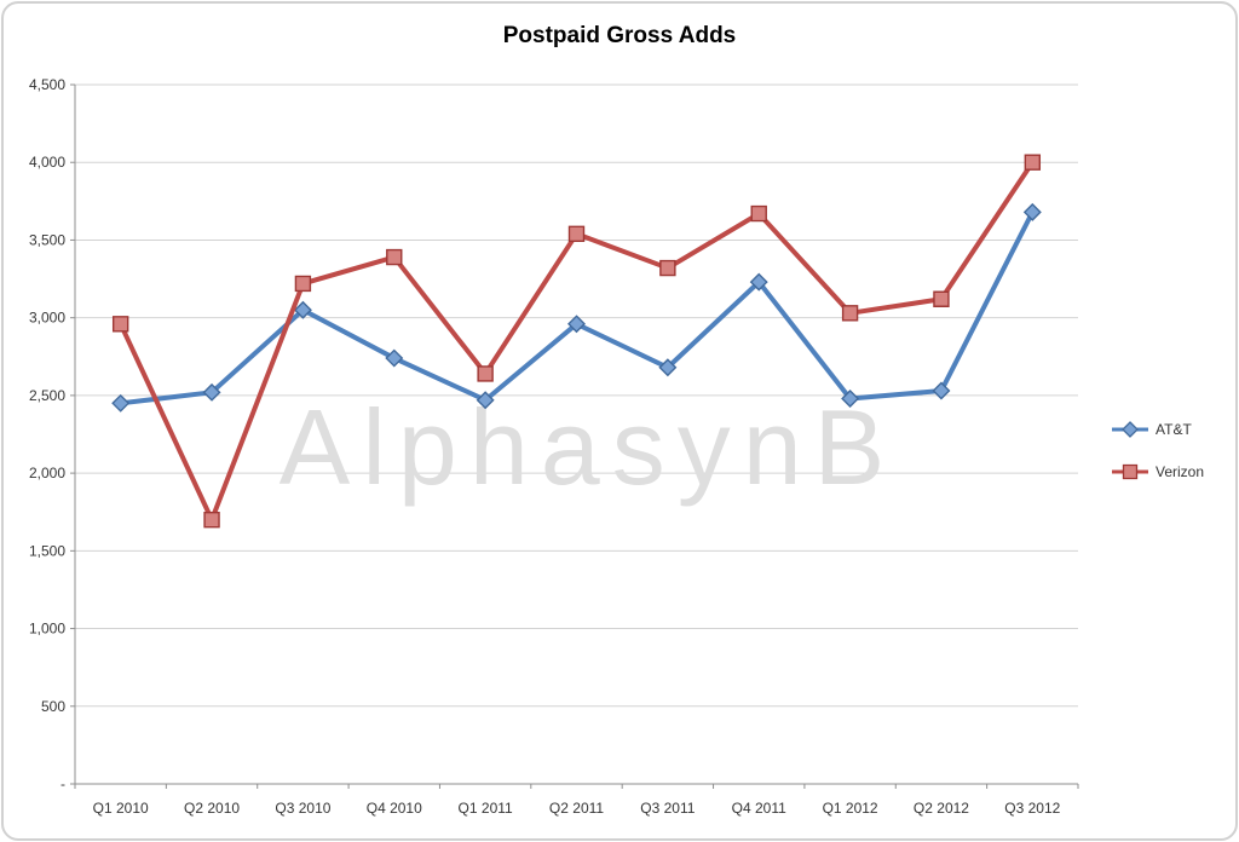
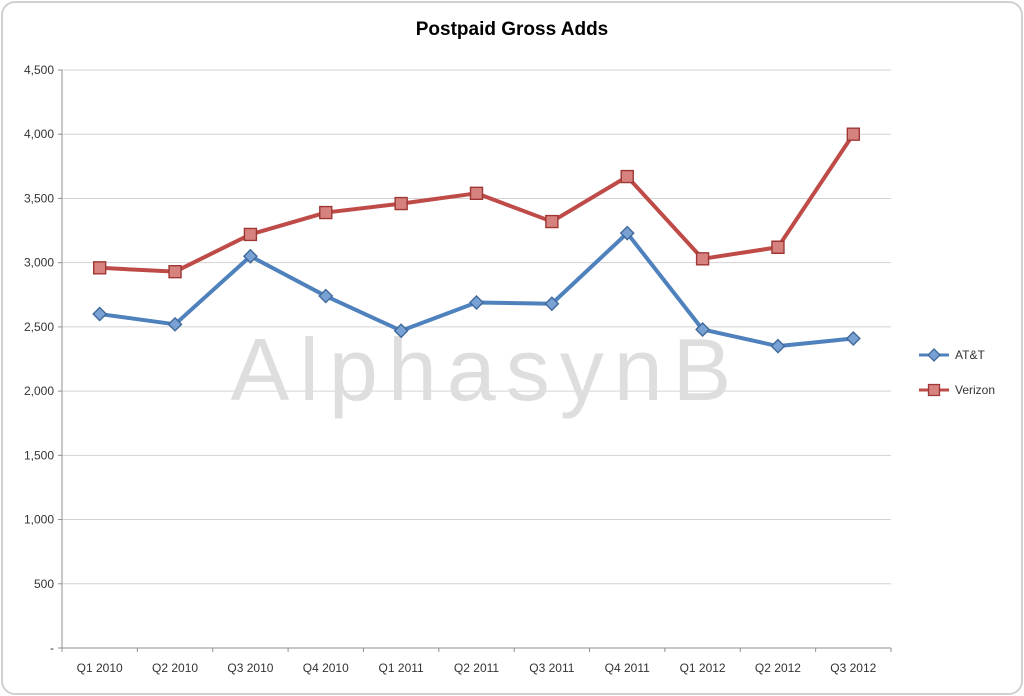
AT&T/Q1 2010: 2450 -> 2600
Verizon/Q2 2010: 1700 -> 2930
Verizon/Q1 2011: 2640 -> 3460
AT&T/Q2 2011: 2960 -> 2690
AT&T/Q2 2012: 2530 -> 2350
AT&T/Q3 2012: 3680 -> 2410
